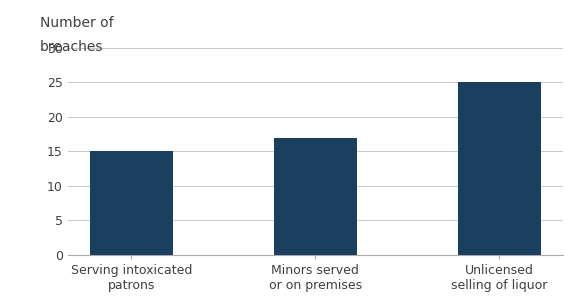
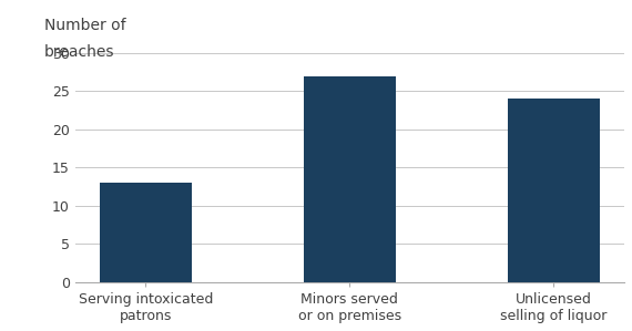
Serving intoxicated patrons: 15 -> 13
Minors served or on premises: 17 -> 27
Unlicensed selling of liquor: 25 -> 24
